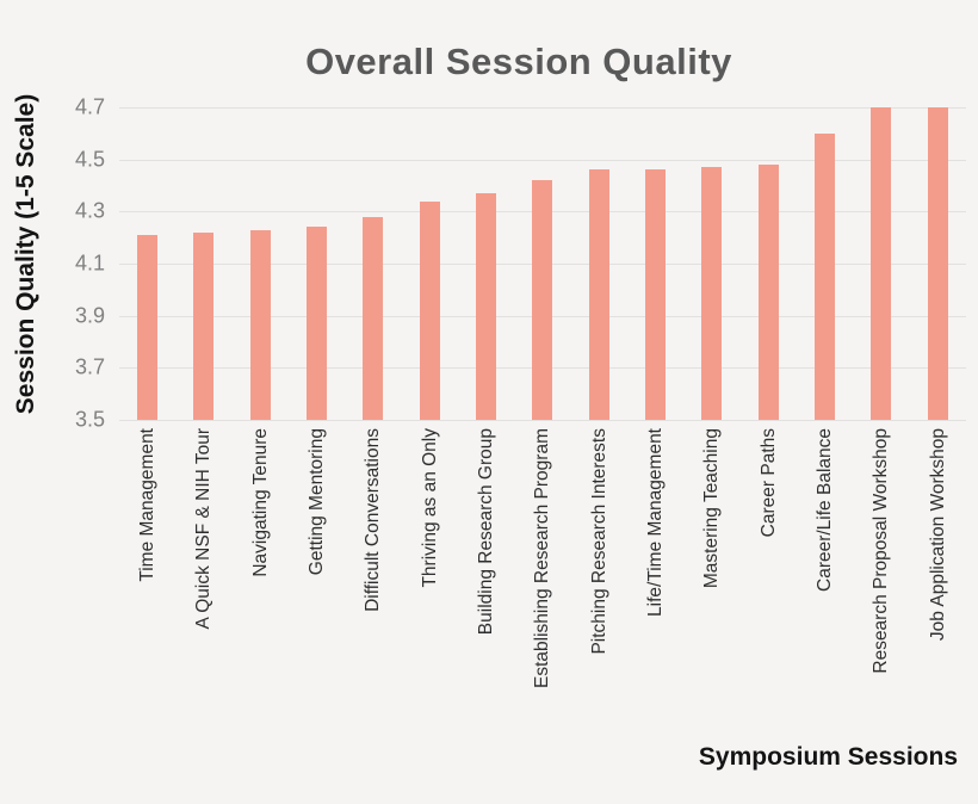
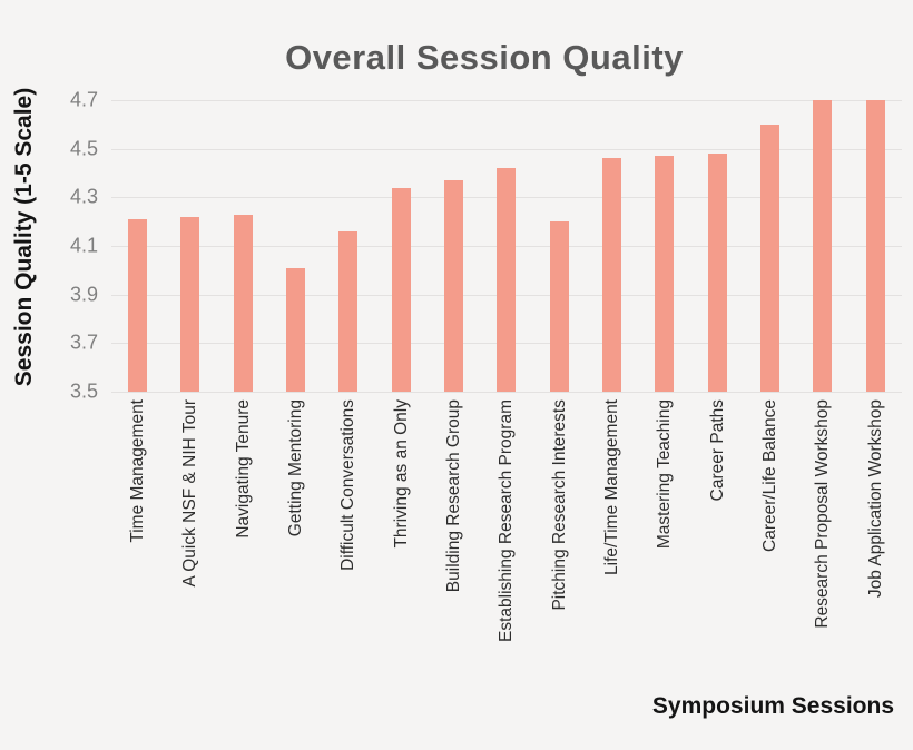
Getting Mentoring: 4.24 -> 4.01
Difficult Conversations: 4.28 -> 4.16
Pitching Research Interests: 4.46 -> 4.20
